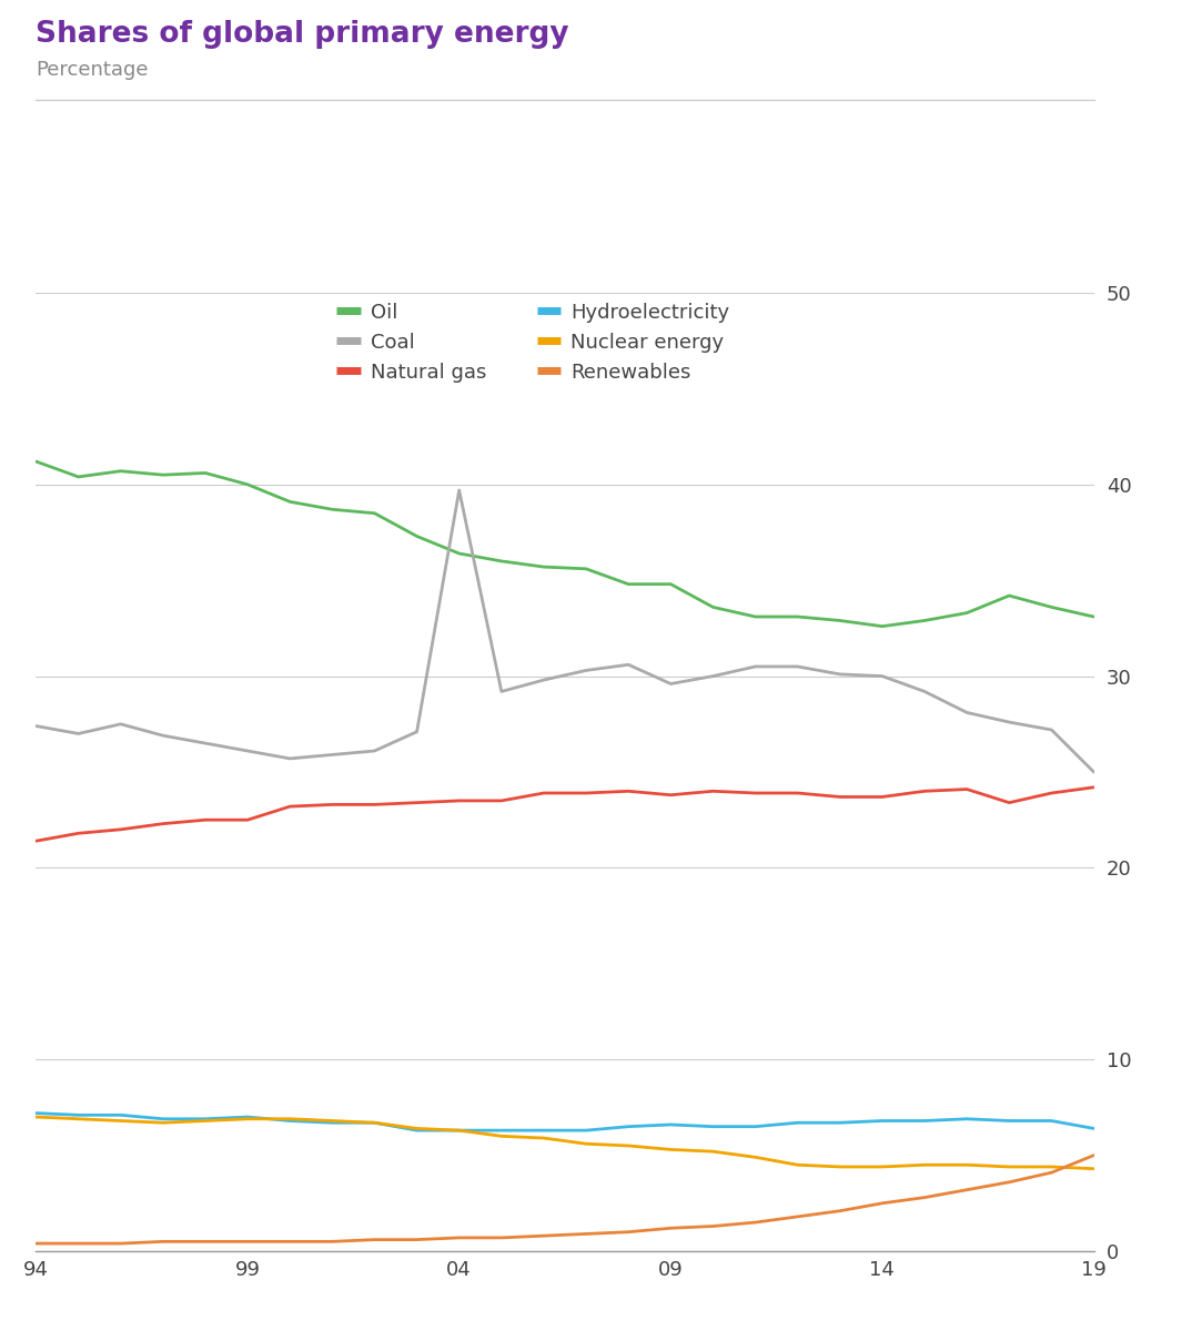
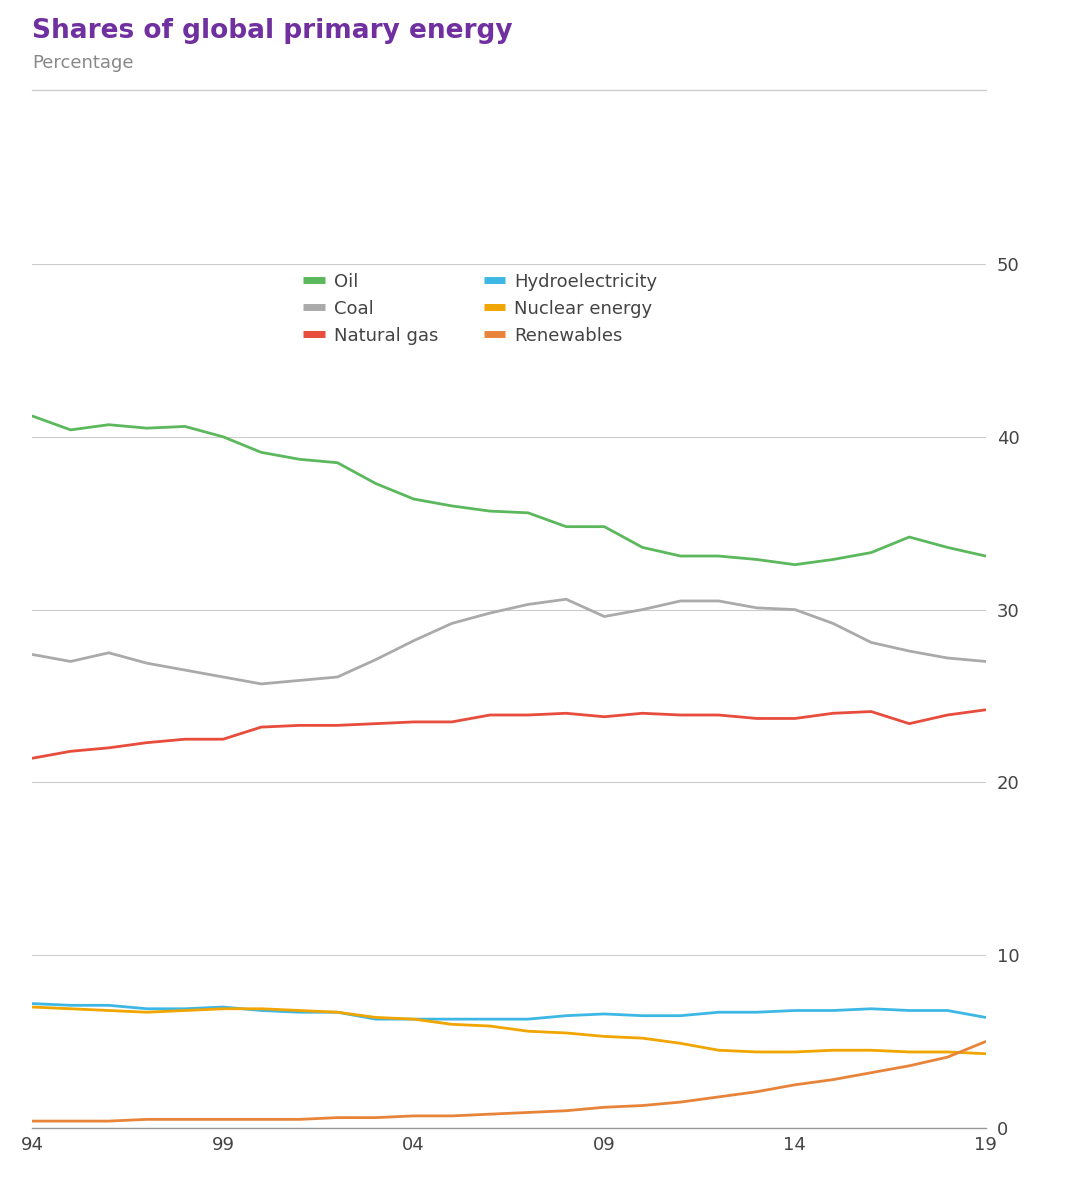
Coal/04: 39.7 -> 28.2
Coal/19: 25.0 -> 27.0
